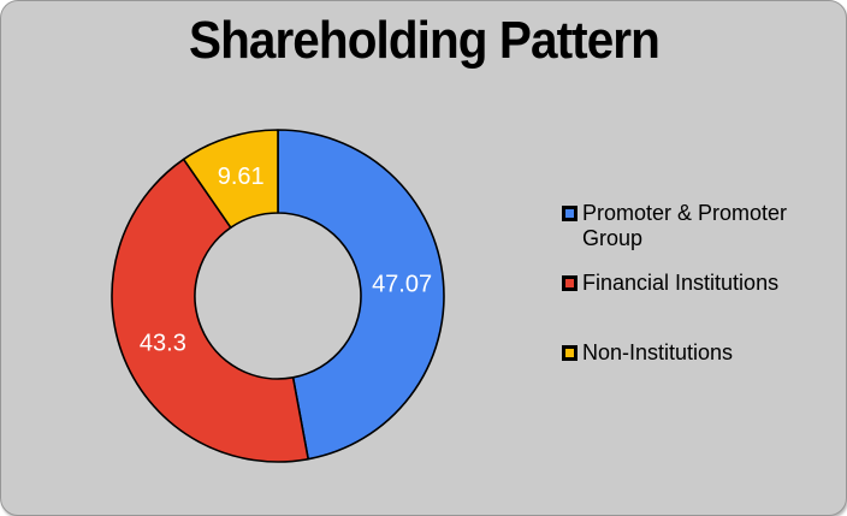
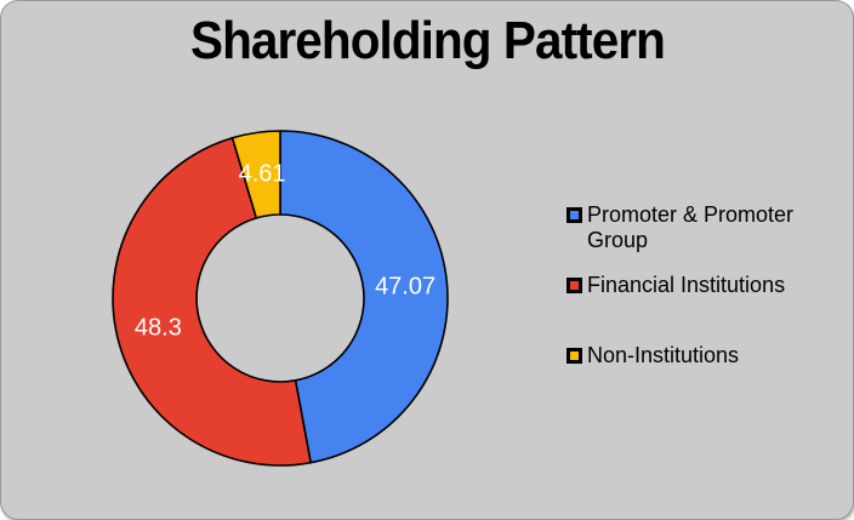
Financial Institutions: 43.3 -> 48.3
Non-Institutions: 9.61 -> 4.61
